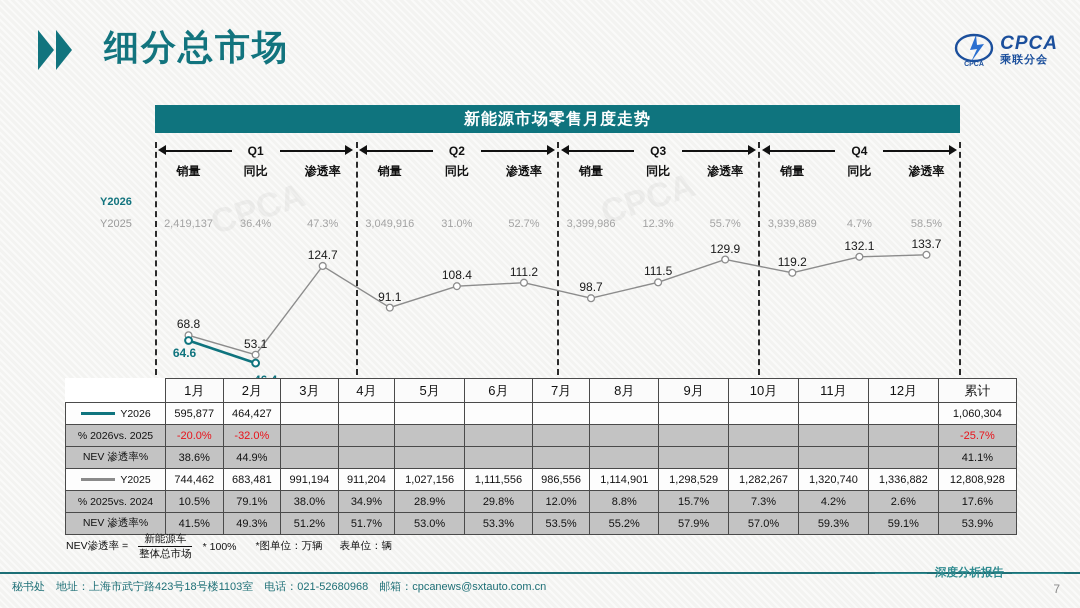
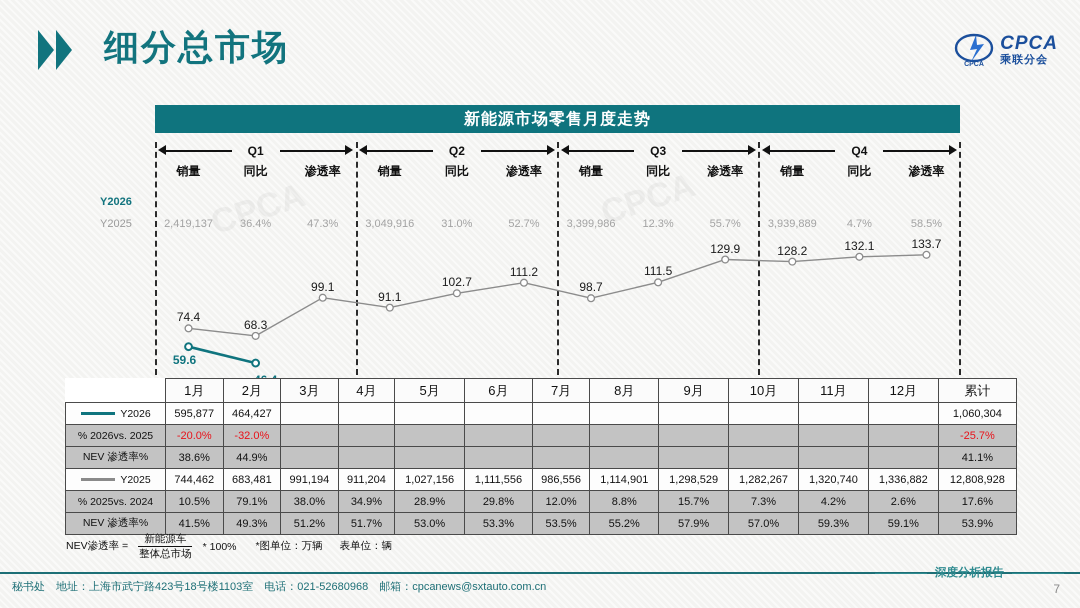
Y2026/1月: 64.6 -> 59.6
Y2025/1月: 68.8 -> 74.4
Y2025/2月: 53.1 -> 68.3
Y2025/3月: 124.7 -> 99.1
Y2025/5月: 108.4 -> 102.7
Y2025/10月: 119.2 -> 128.2
